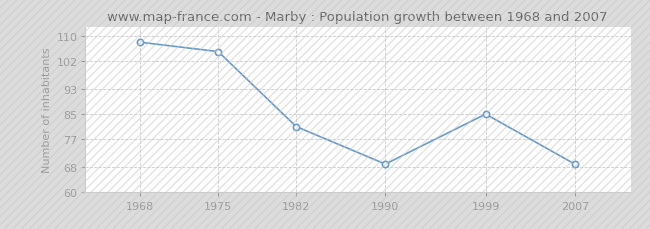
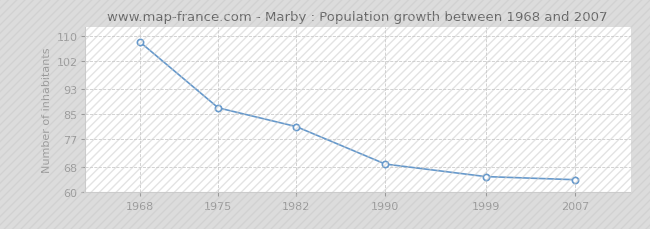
1975: 105 -> 87
1999: 85 -> 65
2007: 69 -> 64
